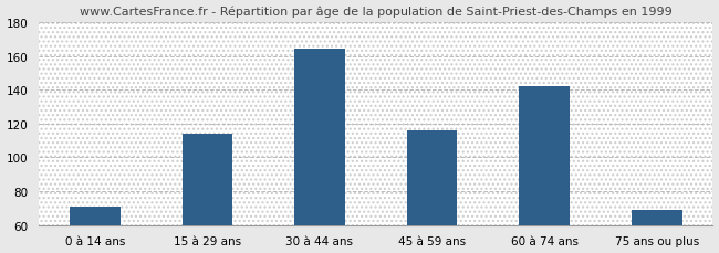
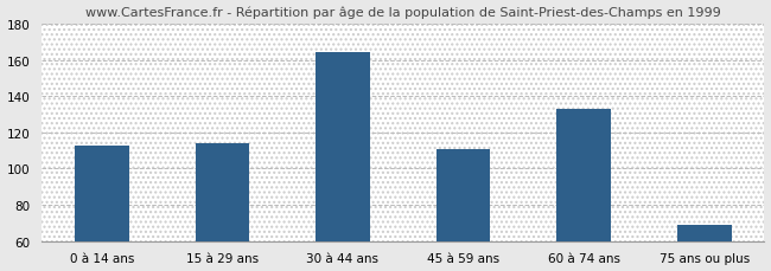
0 à 14 ans: 71 -> 113
45 à 59 ans: 116 -> 111
60 à 74 ans: 142 -> 133
